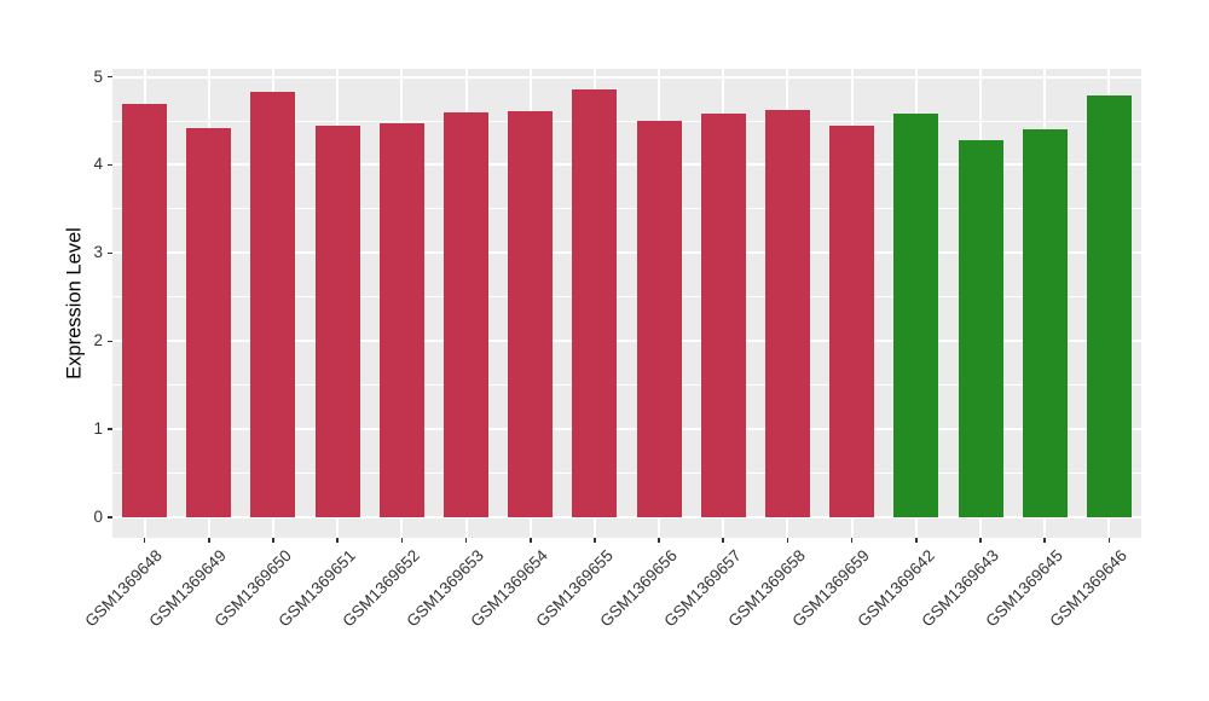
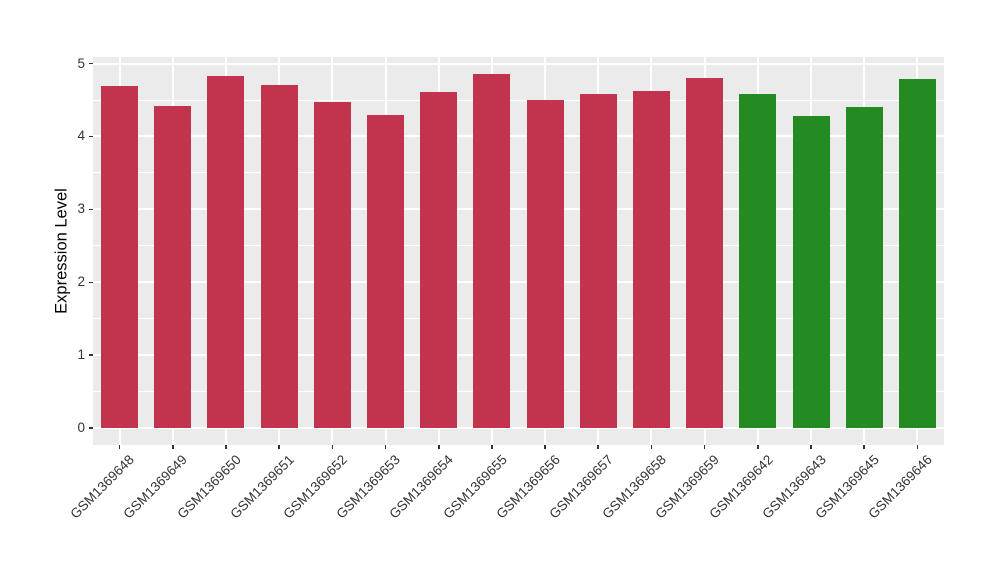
GSM1369651: 4.5 -> 4.7
GSM1369653: 4.6 -> 4.3
GSM1369659: 4.5 -> 4.8
